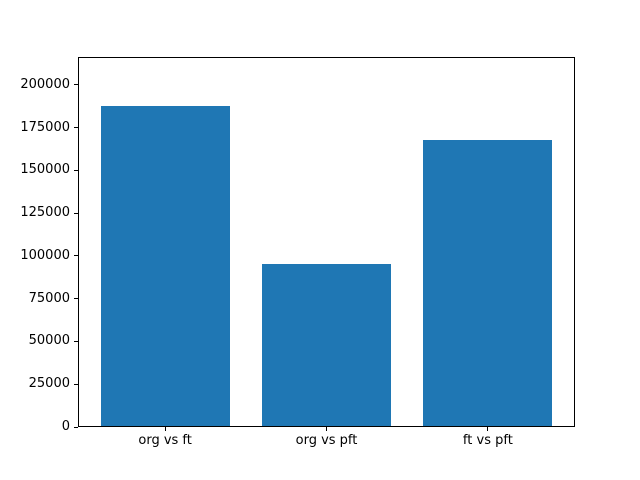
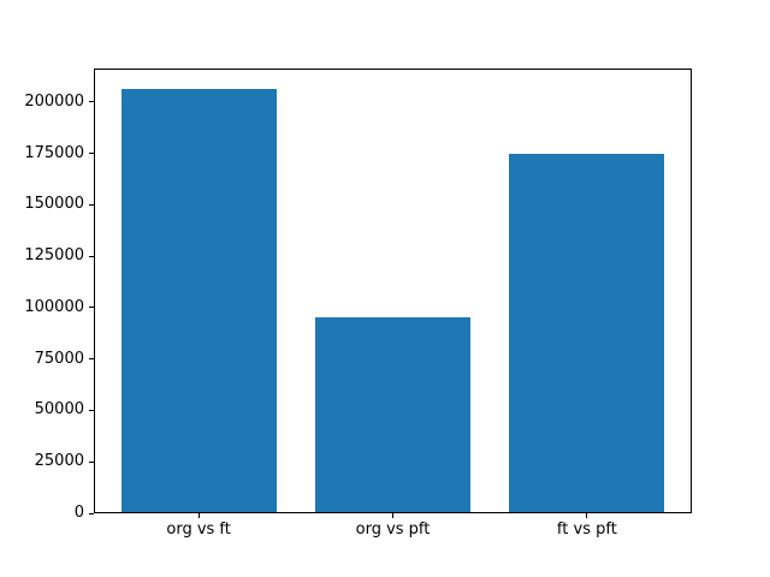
org vs ft: 187000 -> 206000
ft vs pft: 167000 -> 174000
